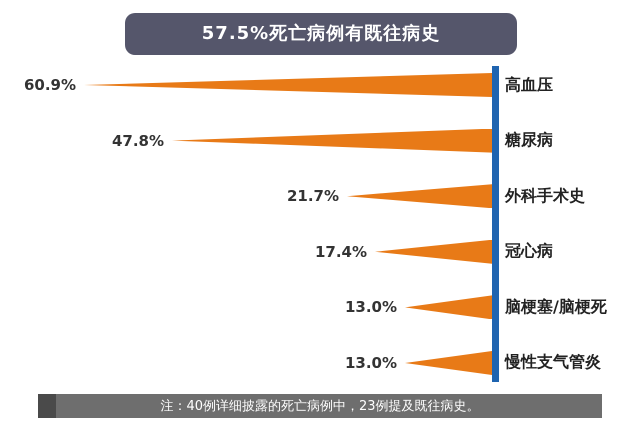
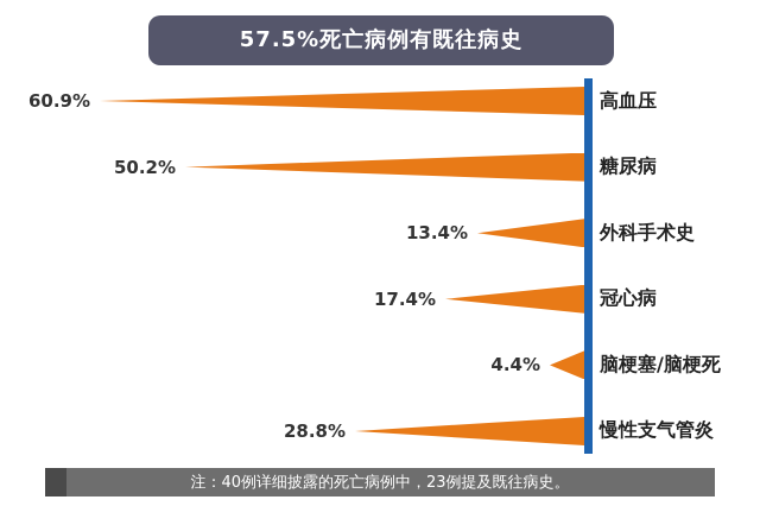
糖尿病: 47.8% -> 50.2%
外科手术史: 21.7% -> 13.4%
脑梗塞/脑梗死: 13.0% -> 4.4%
慢性支气管炎: 13.0% -> 28.8%
